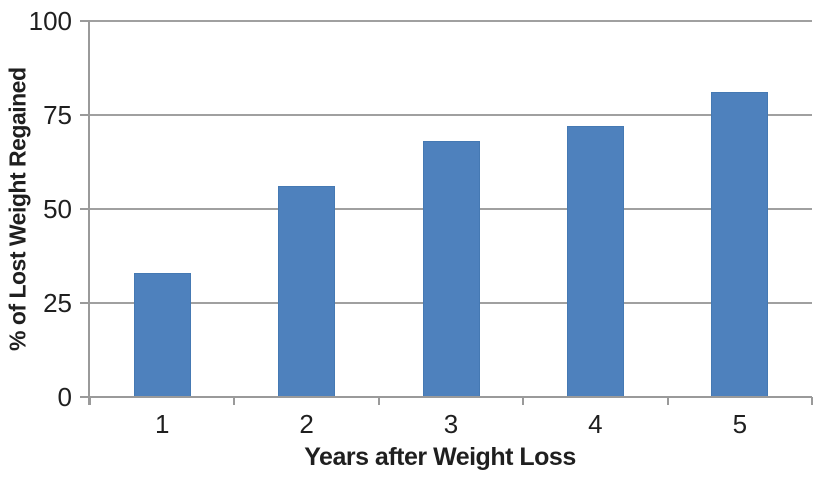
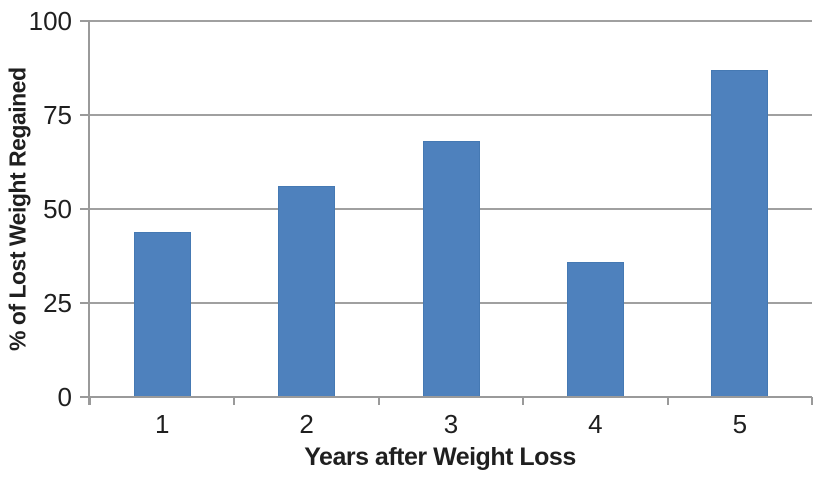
1: 33 -> 44
4: 72 -> 36
5: 81 -> 87
